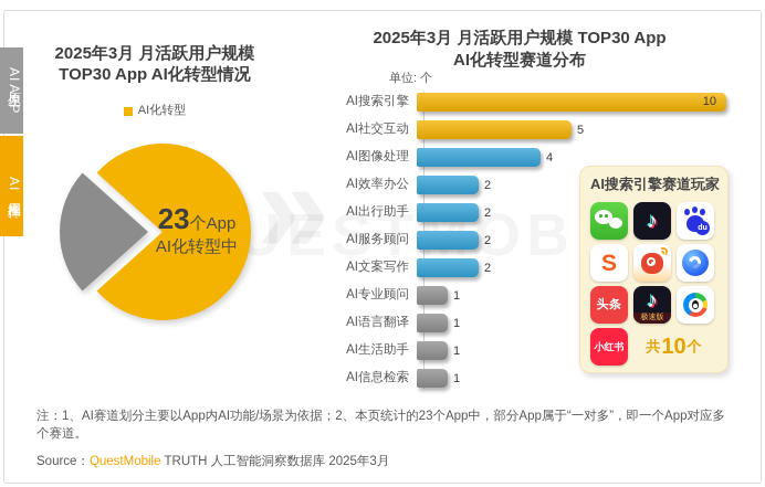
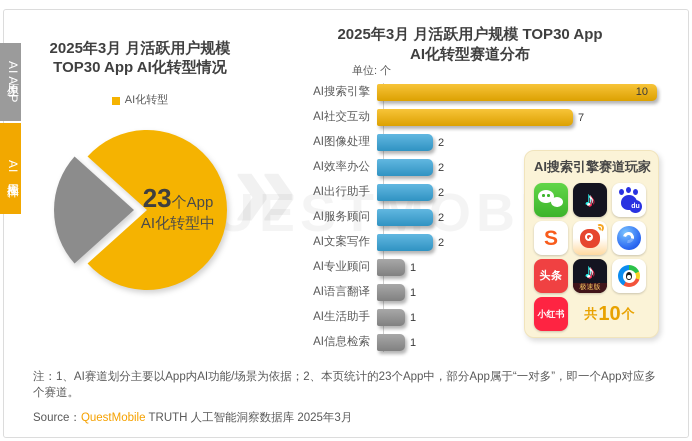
2025年3月 月活跃用户规模 TOP30 App AI化转型赛道分布/AI社交互动: 5 -> 7
2025年3月 月活跃用户规模 TOP30 App AI化转型赛道分布/AI图像处理: 4 -> 2
